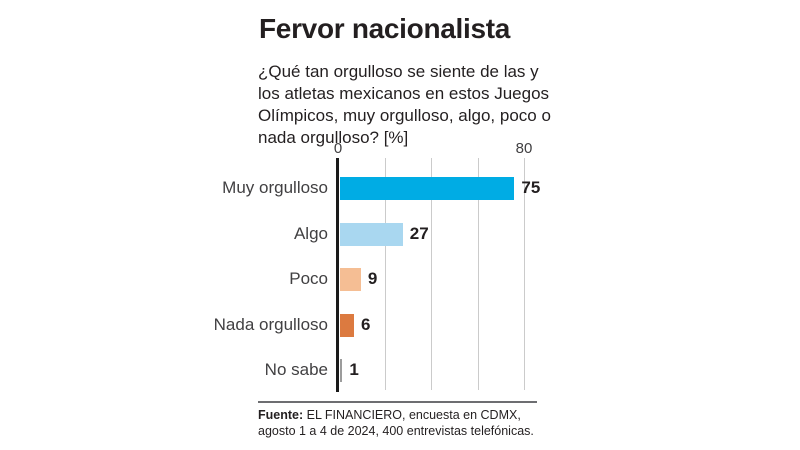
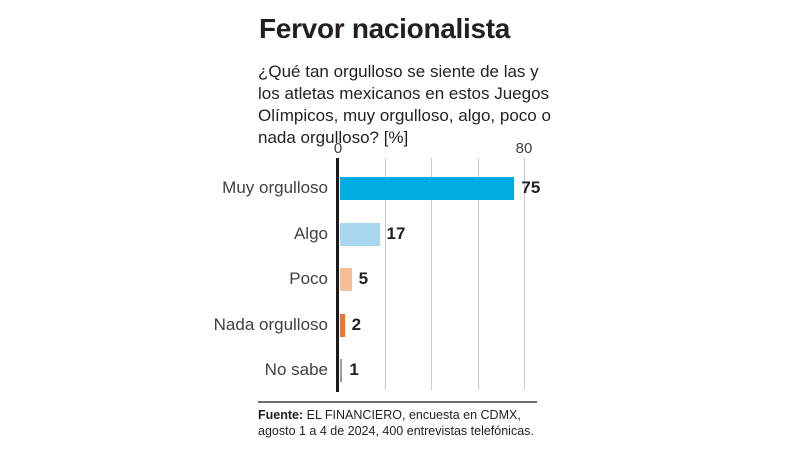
Algo: 27 -> 17
Poco: 9 -> 5
Nada orgulloso: 6 -> 2
